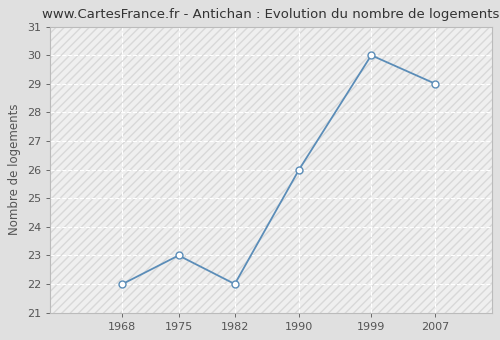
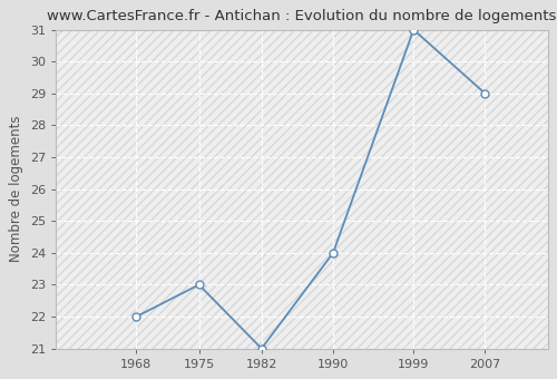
1982: 22 -> 21
1990: 26 -> 24
1999: 30 -> 31
